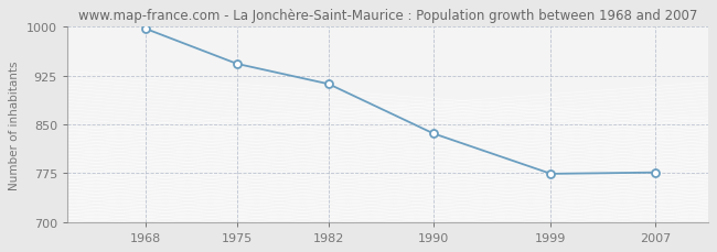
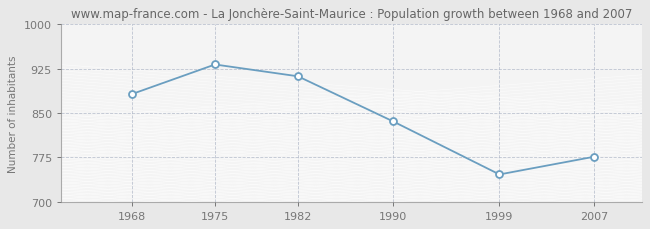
1968: 997 -> 882
1975: 943 -> 932
1999: 774 -> 746
